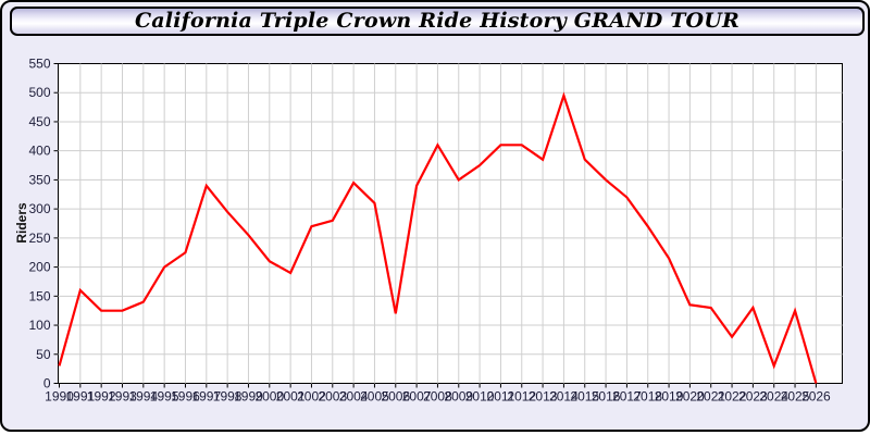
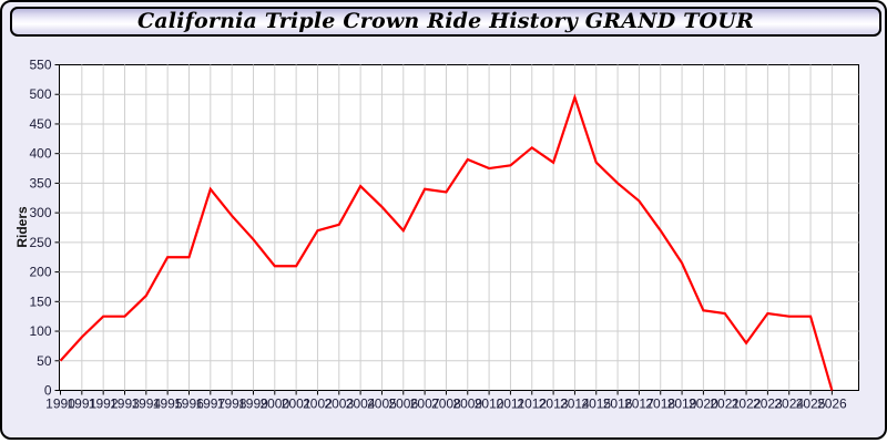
1990: 30 -> 50
1991: 160 -> 90
1994: 140 -> 160
1995: 200 -> 220
2001: 190 -> 210
2006: 120 -> 270
2008: 410 -> 340
2009: 350 -> 390
2011: 410 -> 380
2024: 30 -> 120
